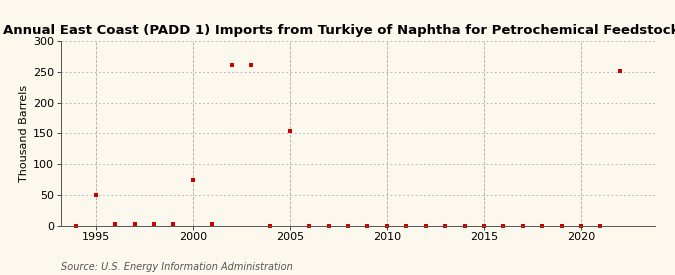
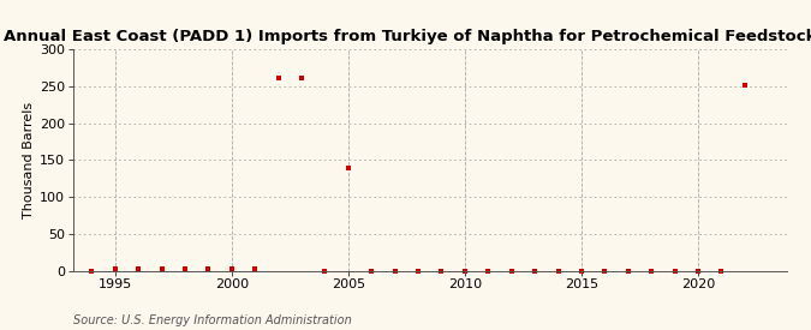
1995: 50 -> 2
2000: 74 -> 2
2005: 154 -> 140
